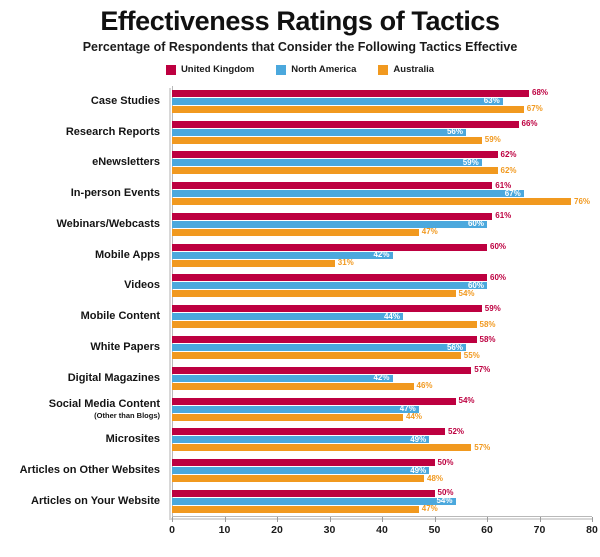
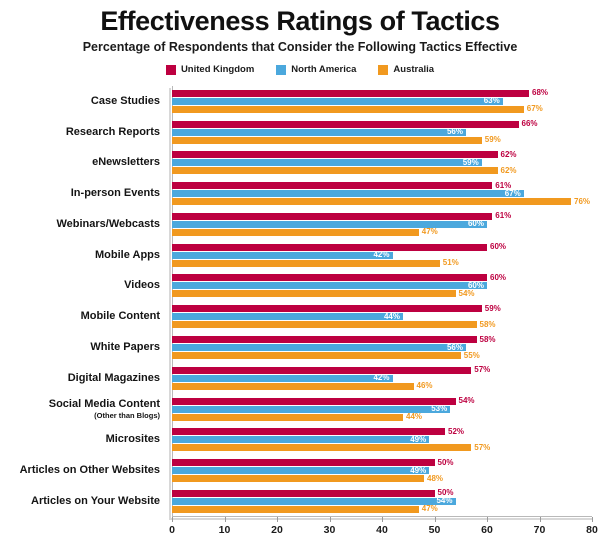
Australia/Mobile Apps: 31% -> 51%
North America/Social Media Content: 47% -> 53%
